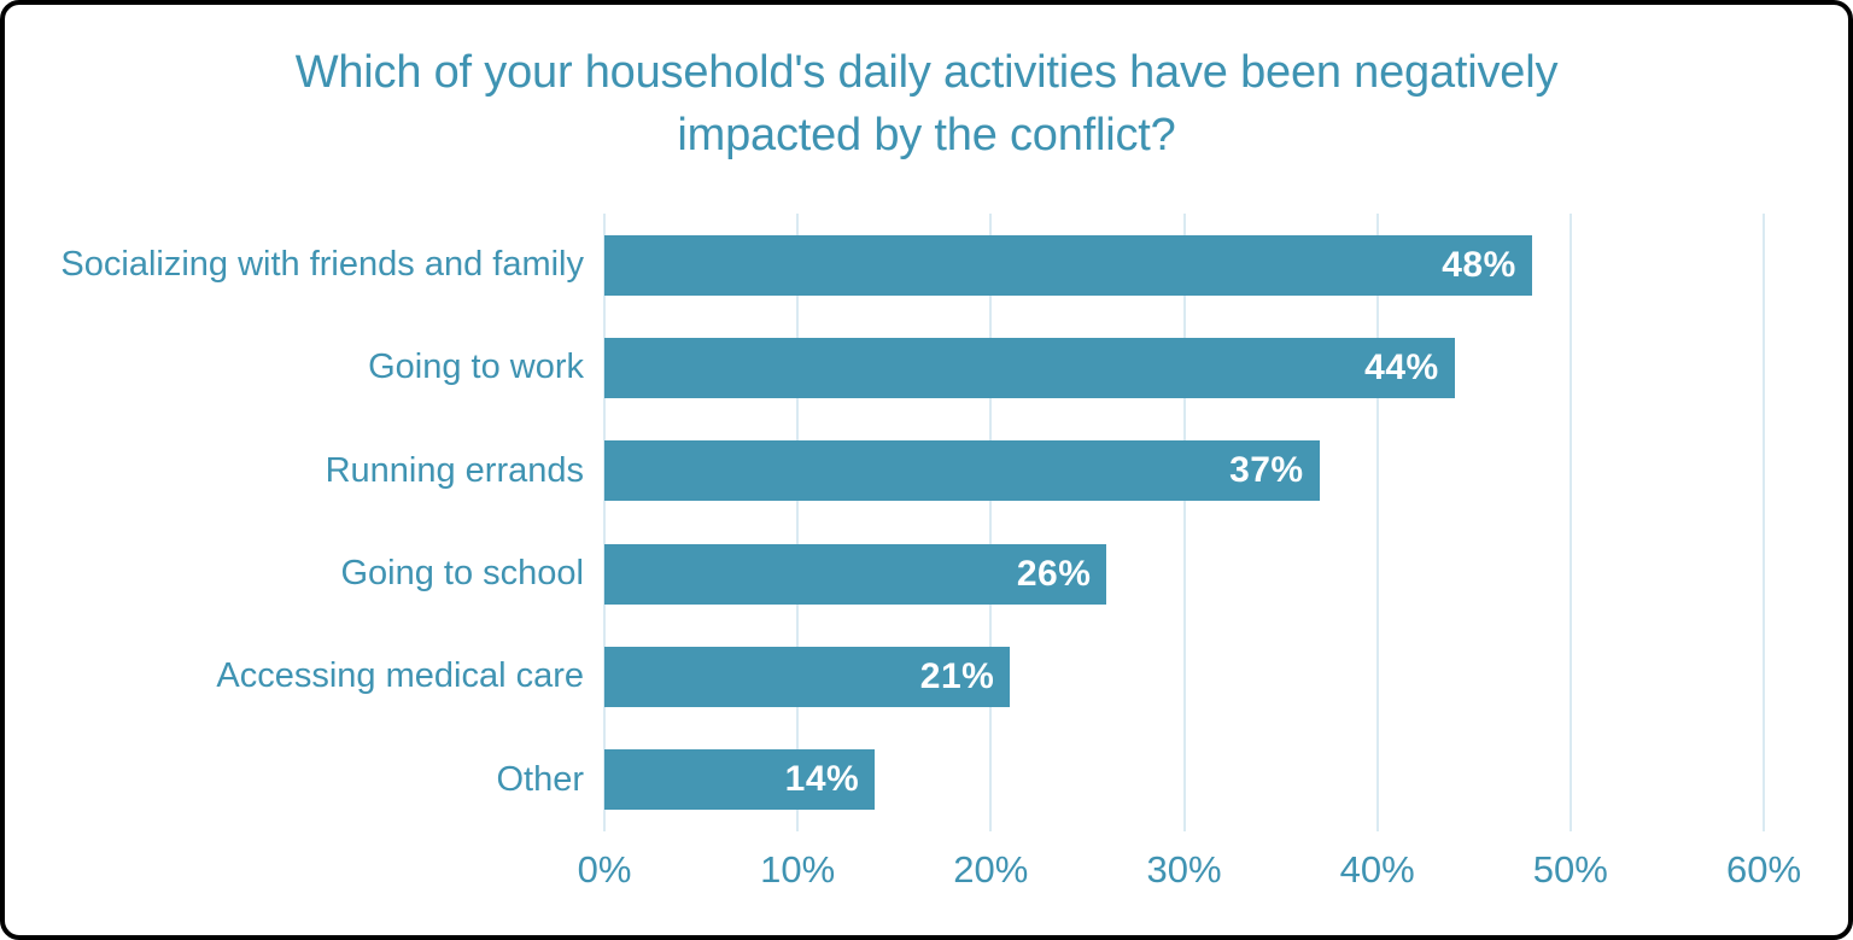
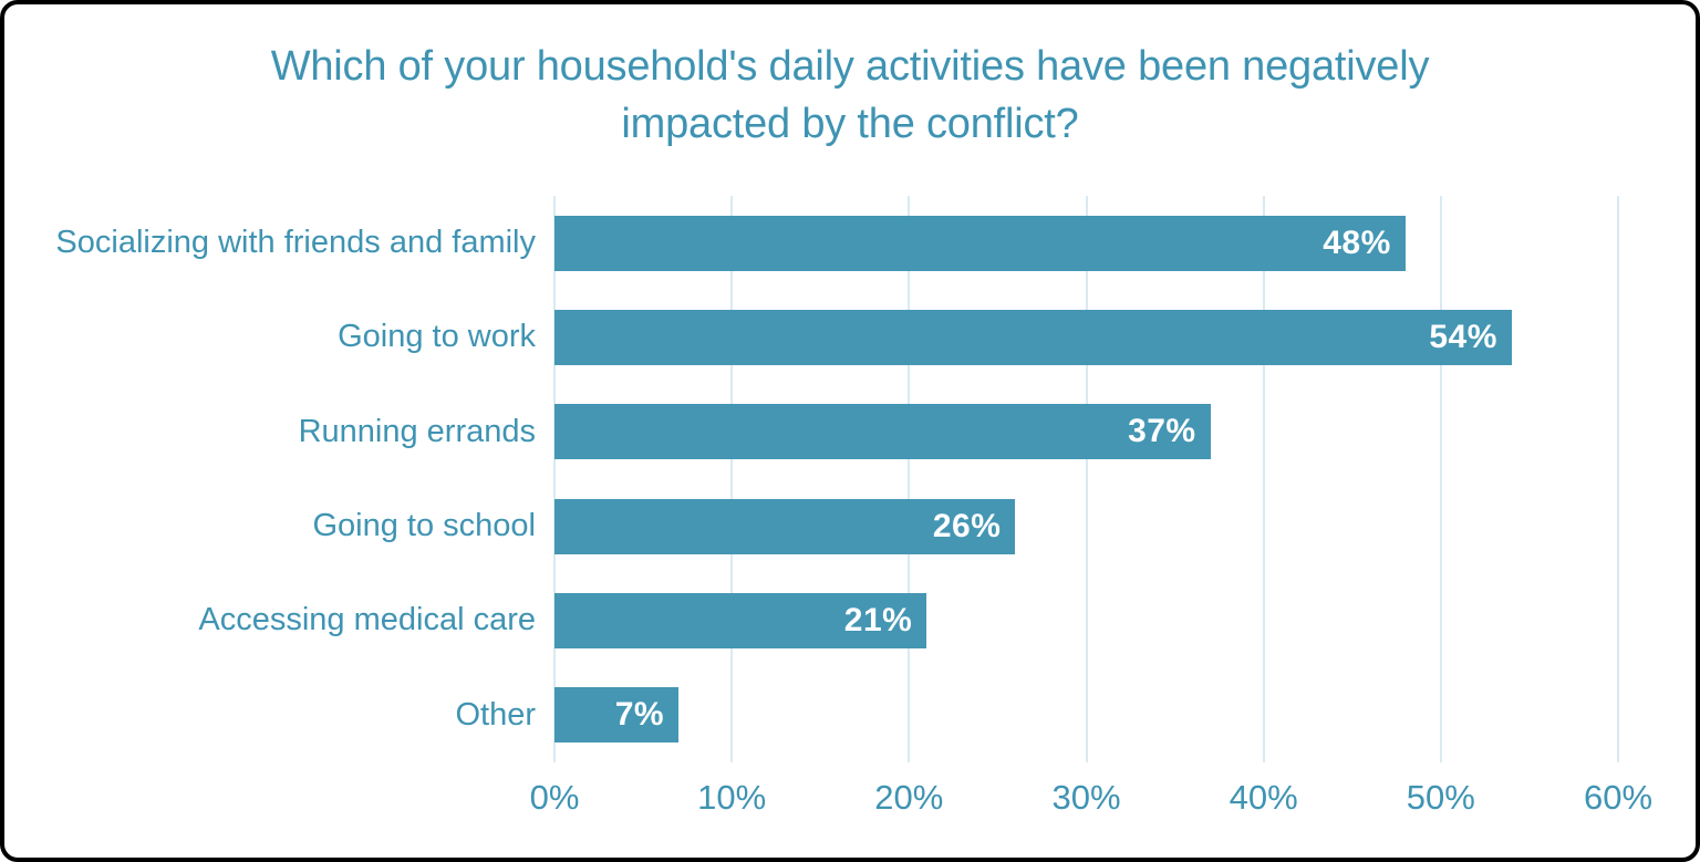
Going to work: 44% -> 54%
Other: 14% -> 7%
